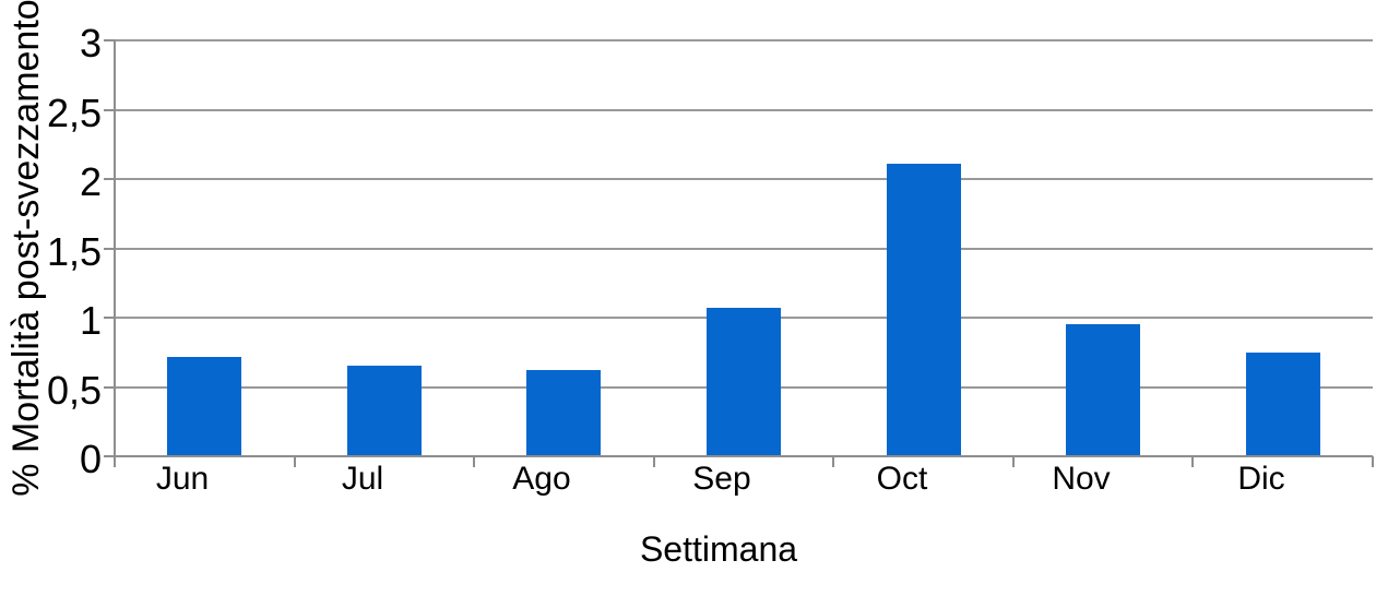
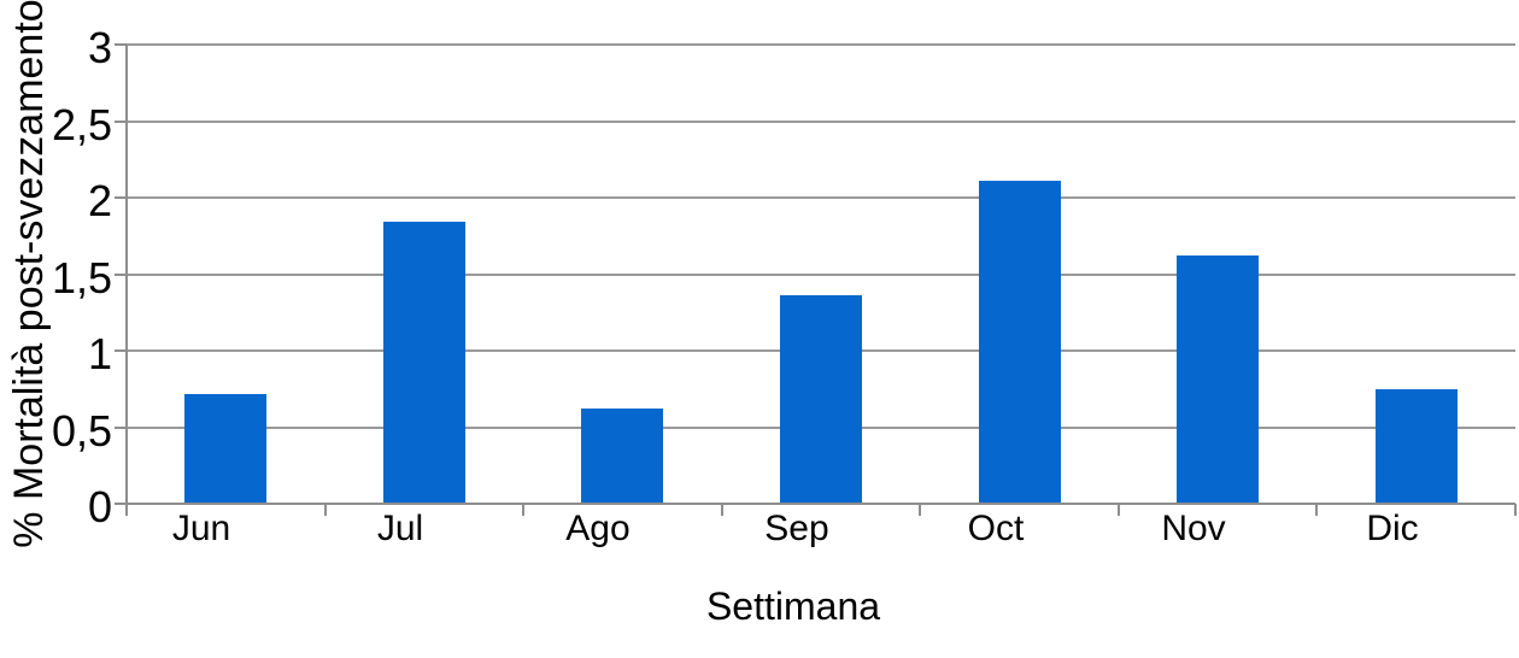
Jul: 0.65 -> 1.84
Sep: 1.07 -> 1.36
Nov: 0.95 -> 1.62
